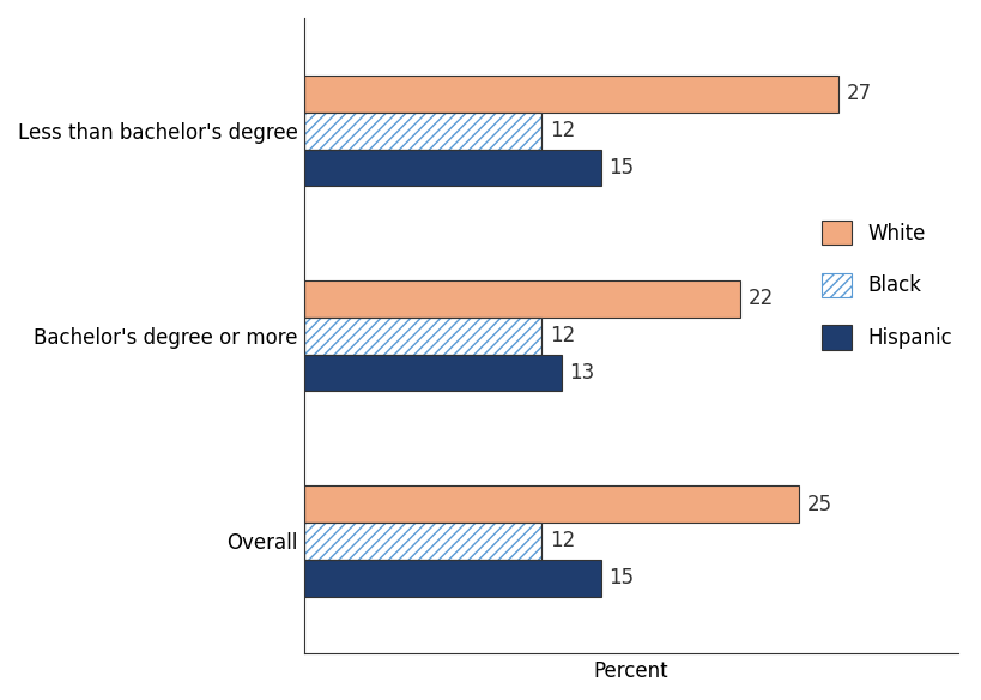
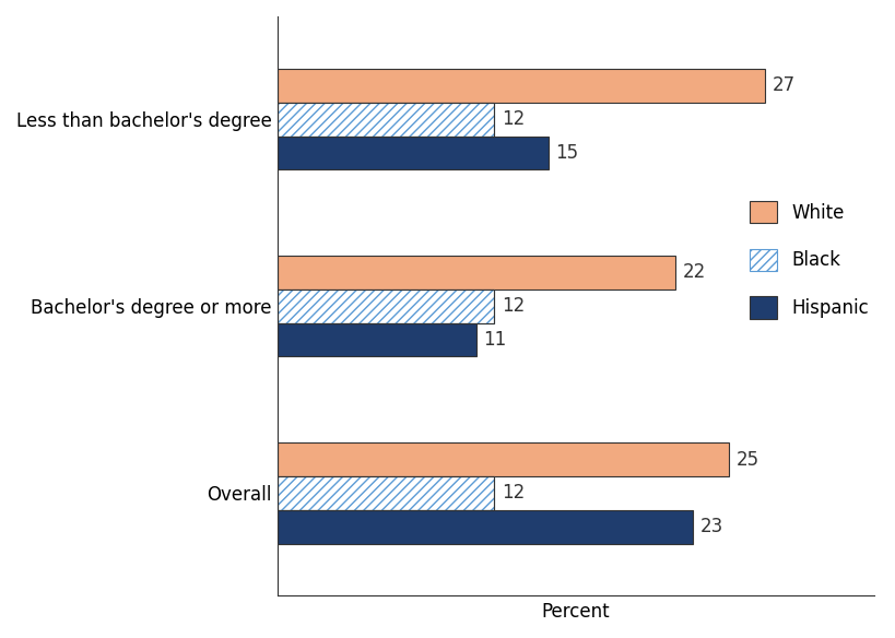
Hispanic/Bachelor's degree or more: 13 -> 11
Hispanic/Overall: 15 -> 23
